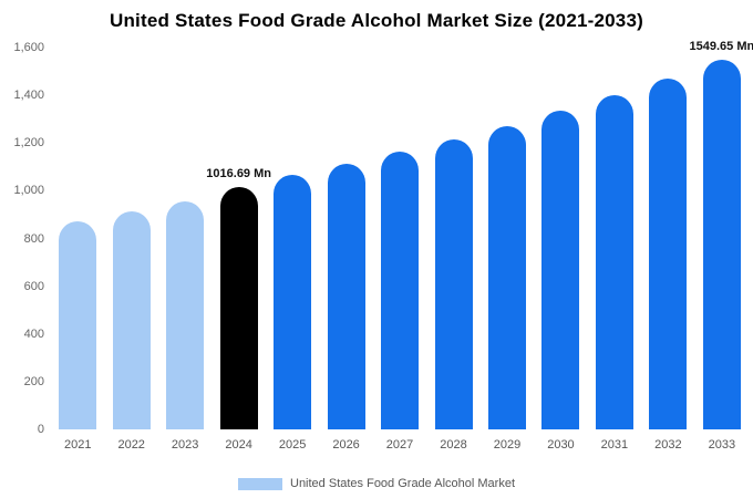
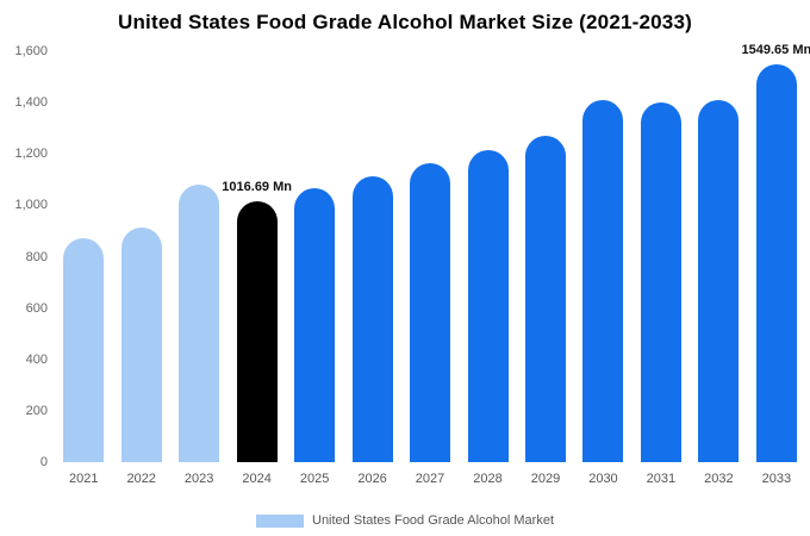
2023: 960 -> 1080
2030: 1340 -> 1410
2032: 1470 -> 1410
